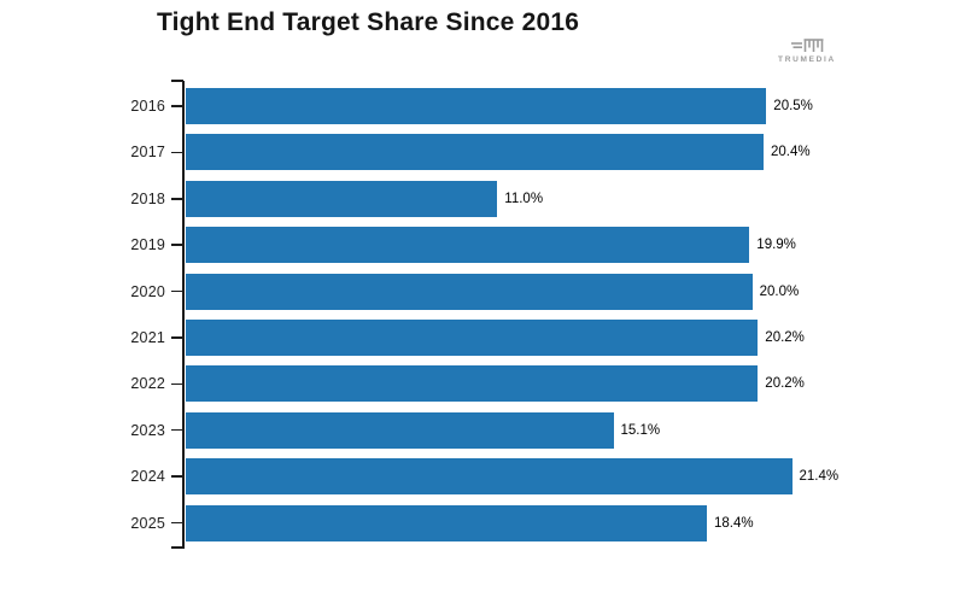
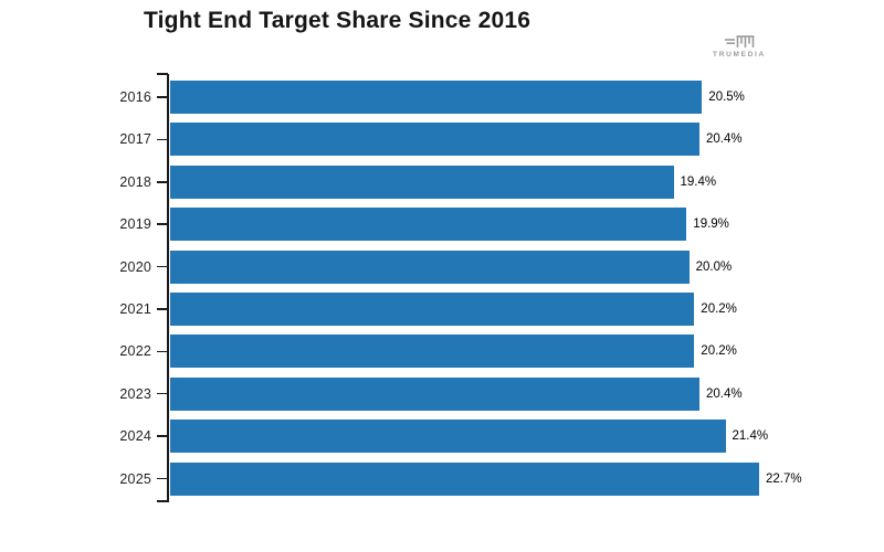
2018: 11.0% -> 19.4%
2023: 15.1% -> 20.4%
2025: 18.4% -> 22.7%
